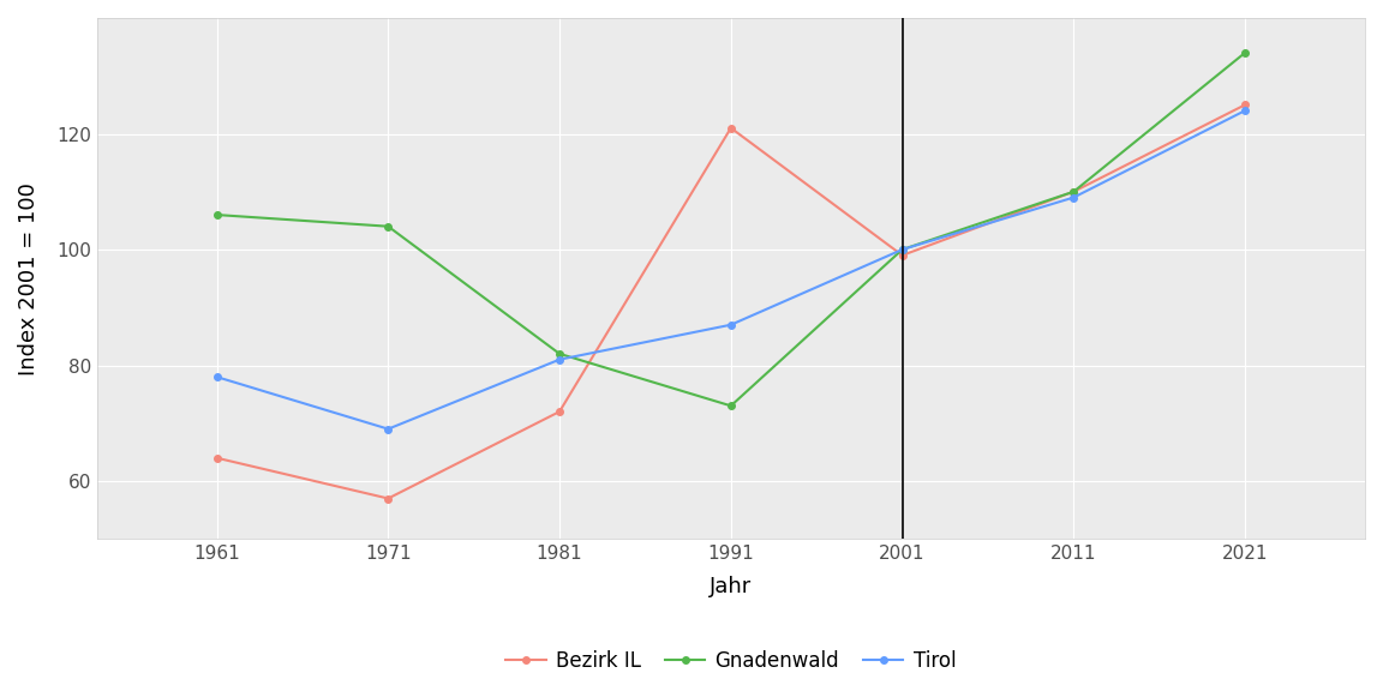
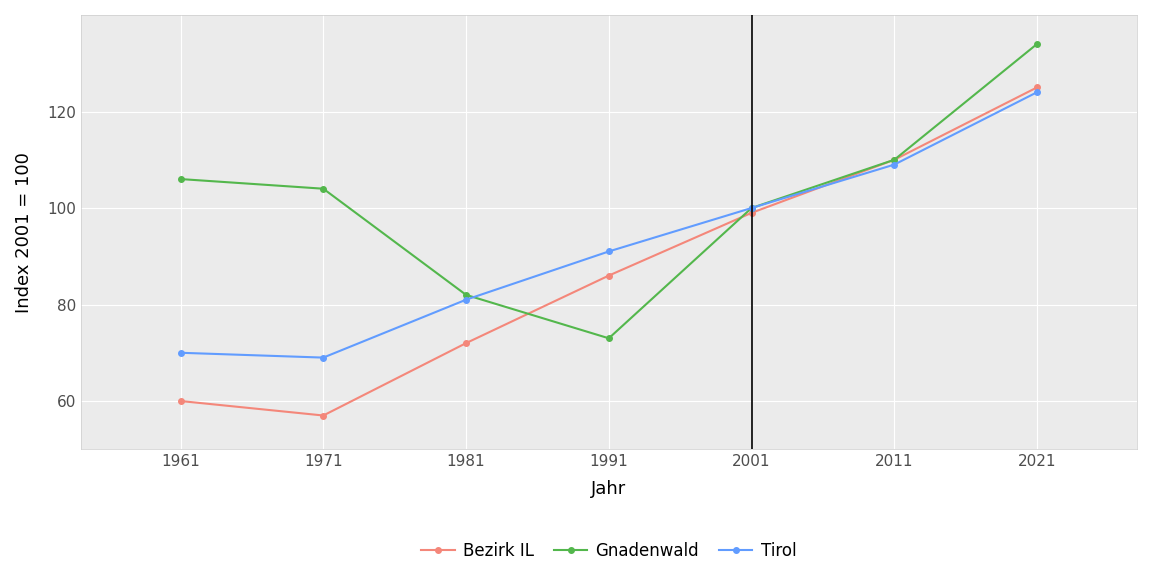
Bezirk IL/1961: 64 -> 60
Tirol/1961: 78 -> 70
Bezirk IL/1991: 121 -> 86
Tirol/1991: 87 -> 91
